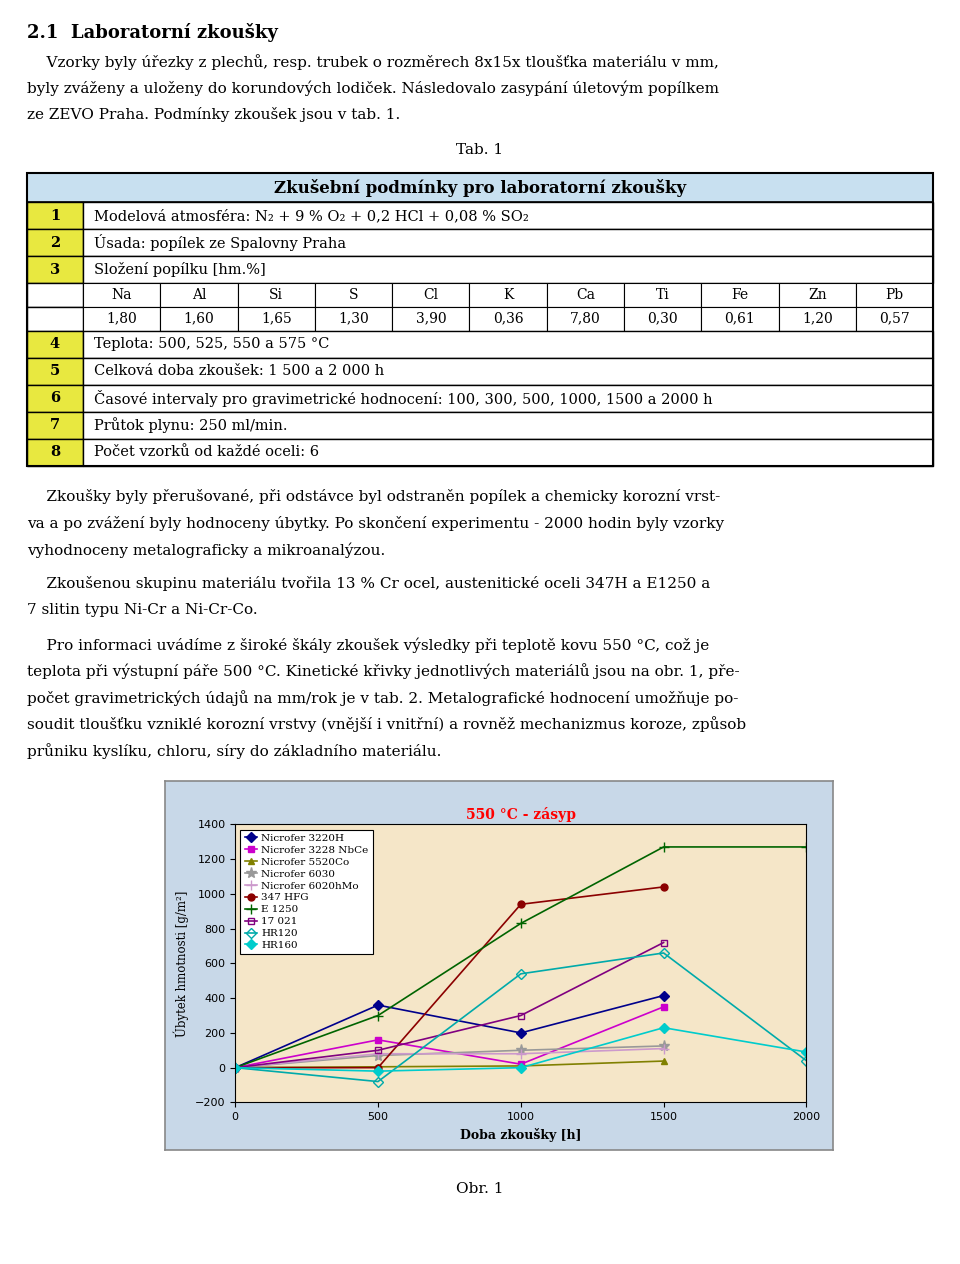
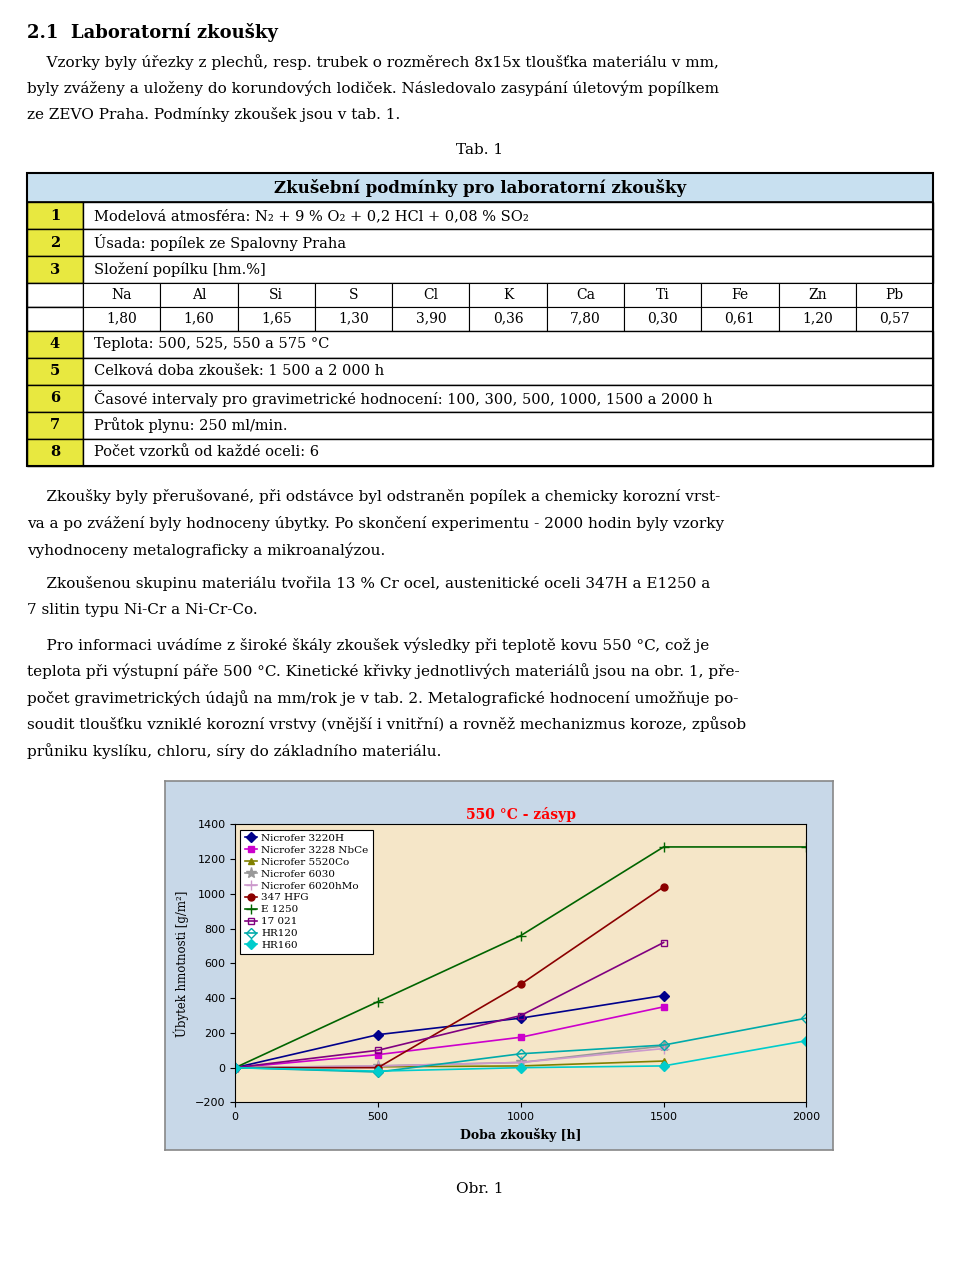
Nicrofer 3220H/500: 360 -> 190
Nicrofer 3228 NbCe/500: 160 -> 80
Nicrofer 6030/500: 70 -> 10
Nicrofer 6020hMo/500: 80 -> 10
E 1250/500: 300 -> 380
HR120/500: -80 -> -20
Nicrofer 3220H/1000: 200 -> 280
Nicrofer 3228 NbCe/1000: 20 -> 180
Nicrofer 6030/1000: 100 -> 30
Nicrofer 6020hMo/1000: 80 -> 30
347 HFG/1000: 940 -> 480
E 1250/1000: 830 -> 760
HR120/1000: 540 -> 80
HR120/1500: 660 -> 130
HR160/1500: 230 -> 10
HR120/2000: 40 -> 280
HR160/2000: 90 -> 160
